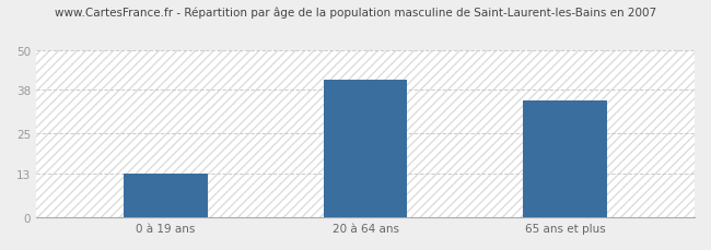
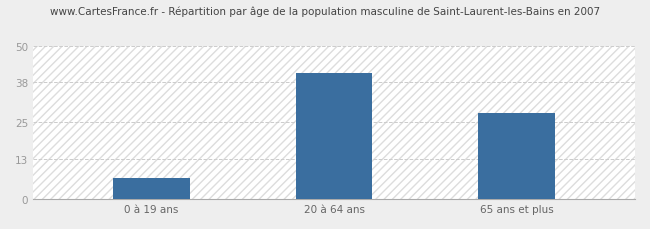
0 à 19 ans: 13 -> 7
65 ans et plus: 35 -> 28
